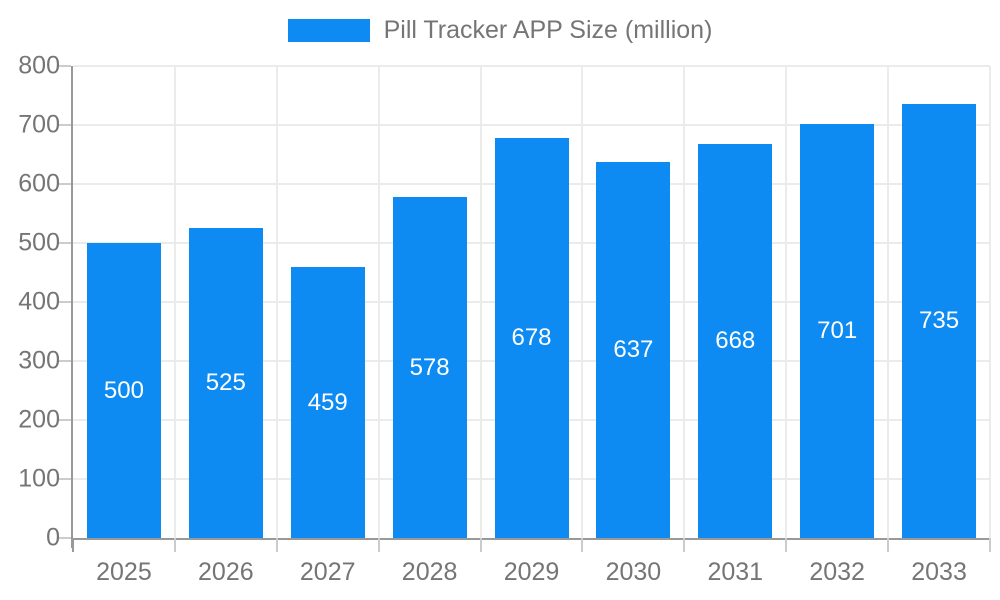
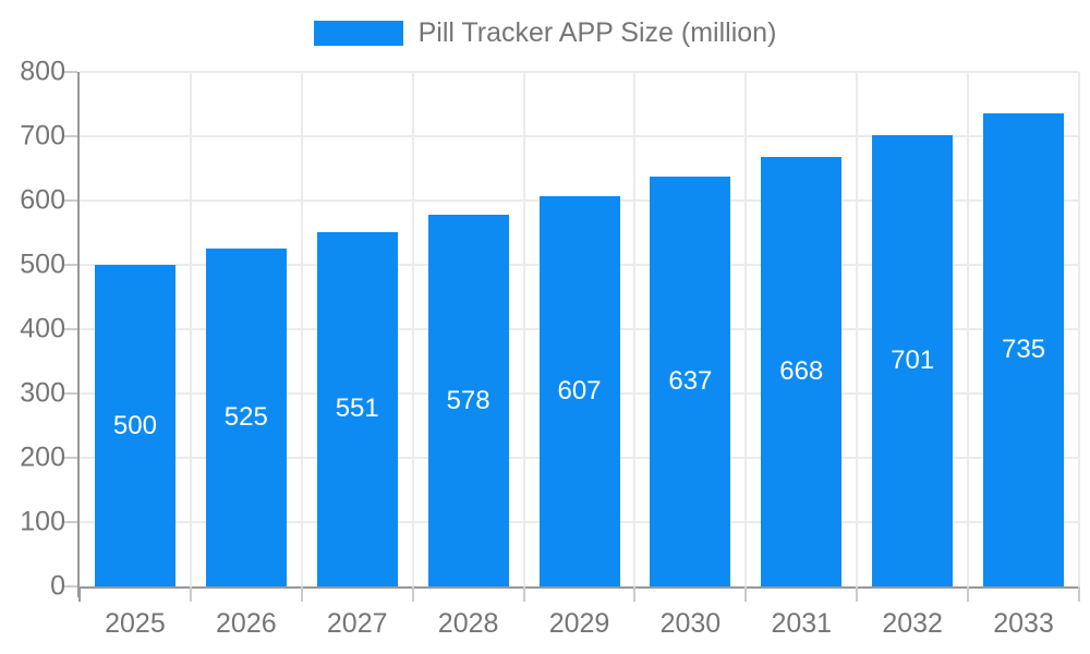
2027: 459 -> 551
2029: 678 -> 607
